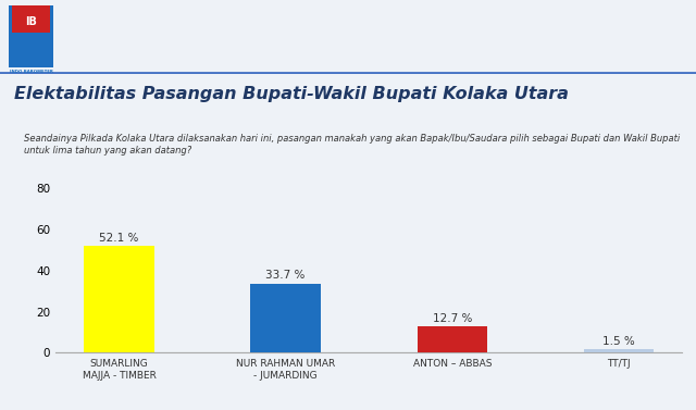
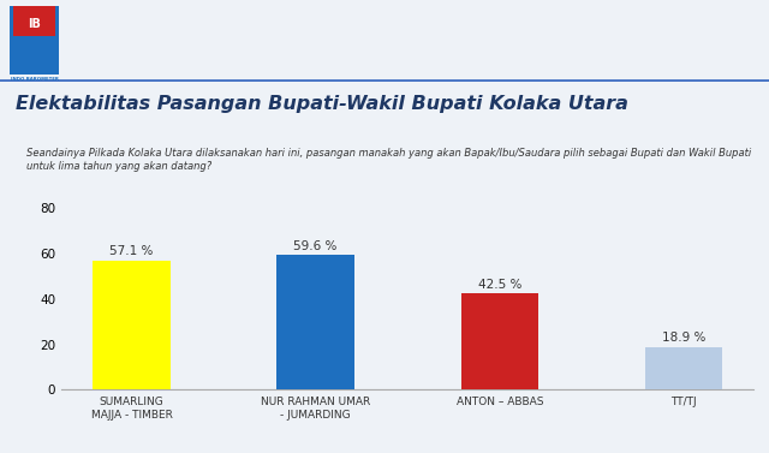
SUMARLING MAJJA - TIMBER: 52.1 -> 57.1
NUR RAHMAN UMAR - JUMARDING: 33.7 -> 59.6
ANTON – ABBAS: 12.7 -> 42.5
TT/TJ: 1.5 -> 18.9
